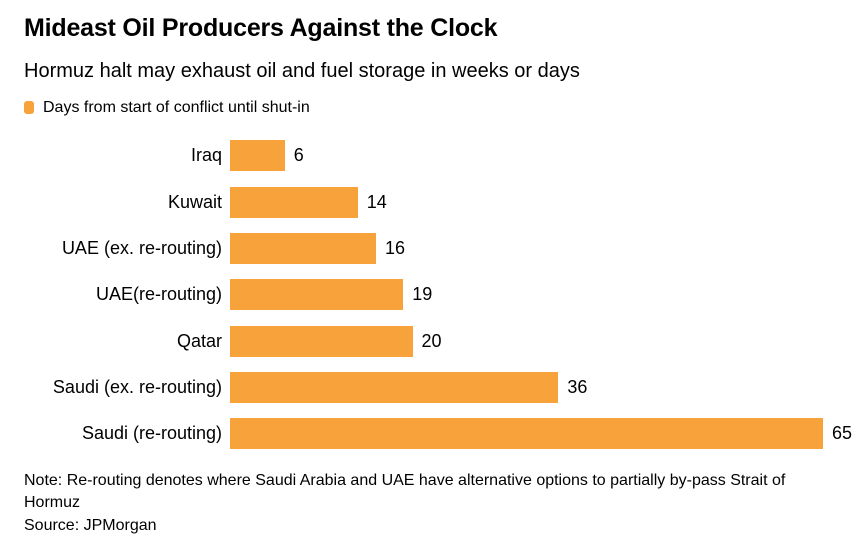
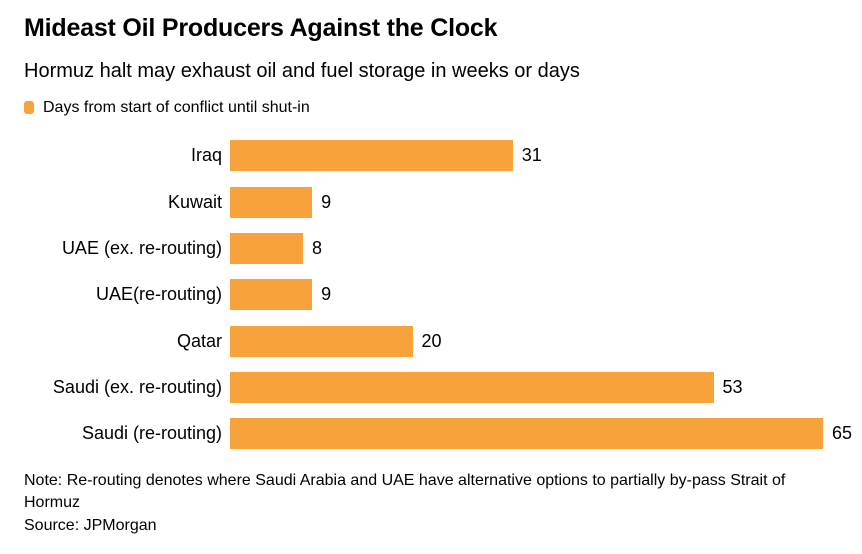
Iraq: 6 -> 31
Kuwait: 14 -> 9
UAE (ex. re-routing): 16 -> 8
UAE(re-routing): 19 -> 9
Saudi (ex. re-routing): 36 -> 53
